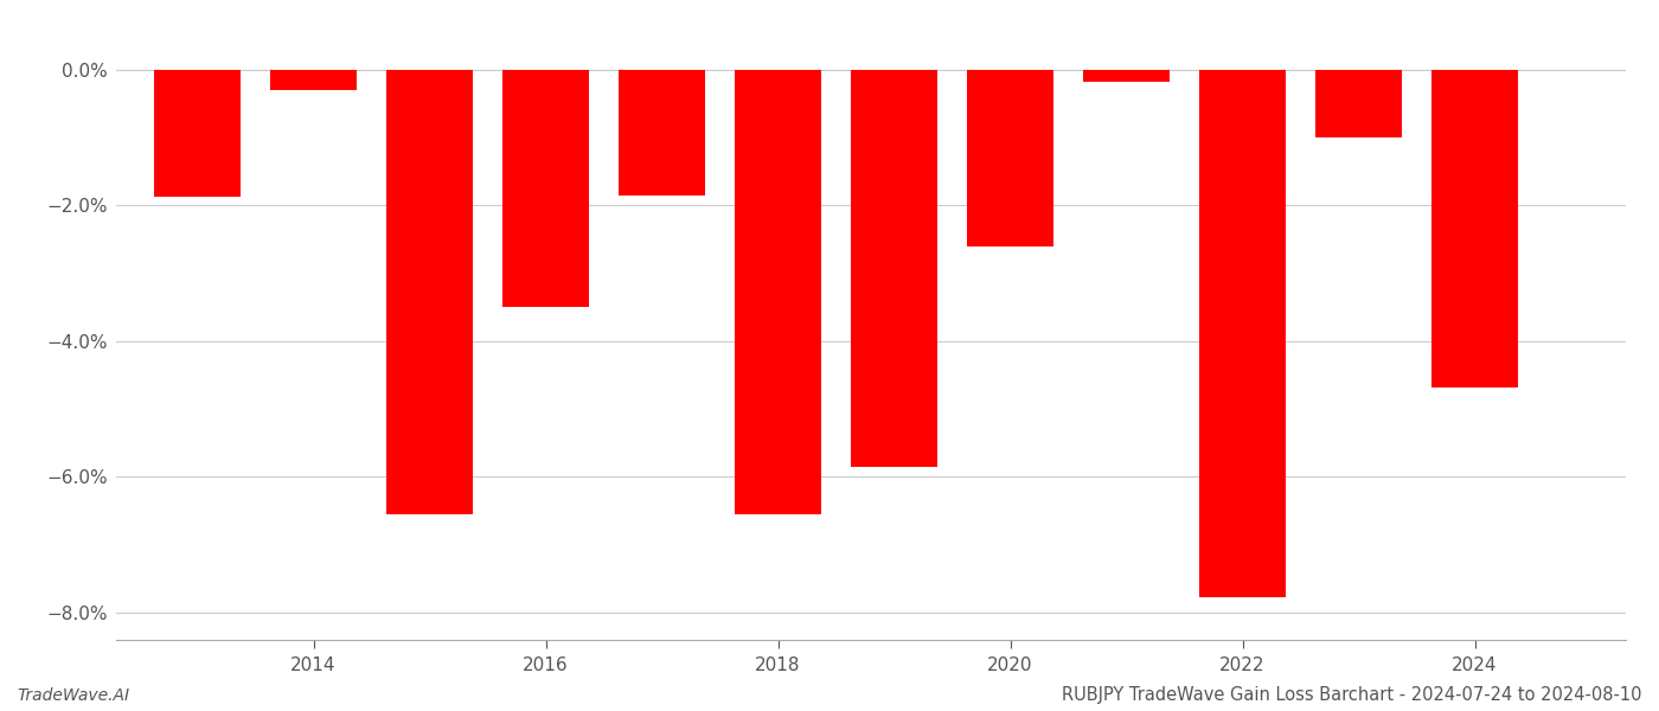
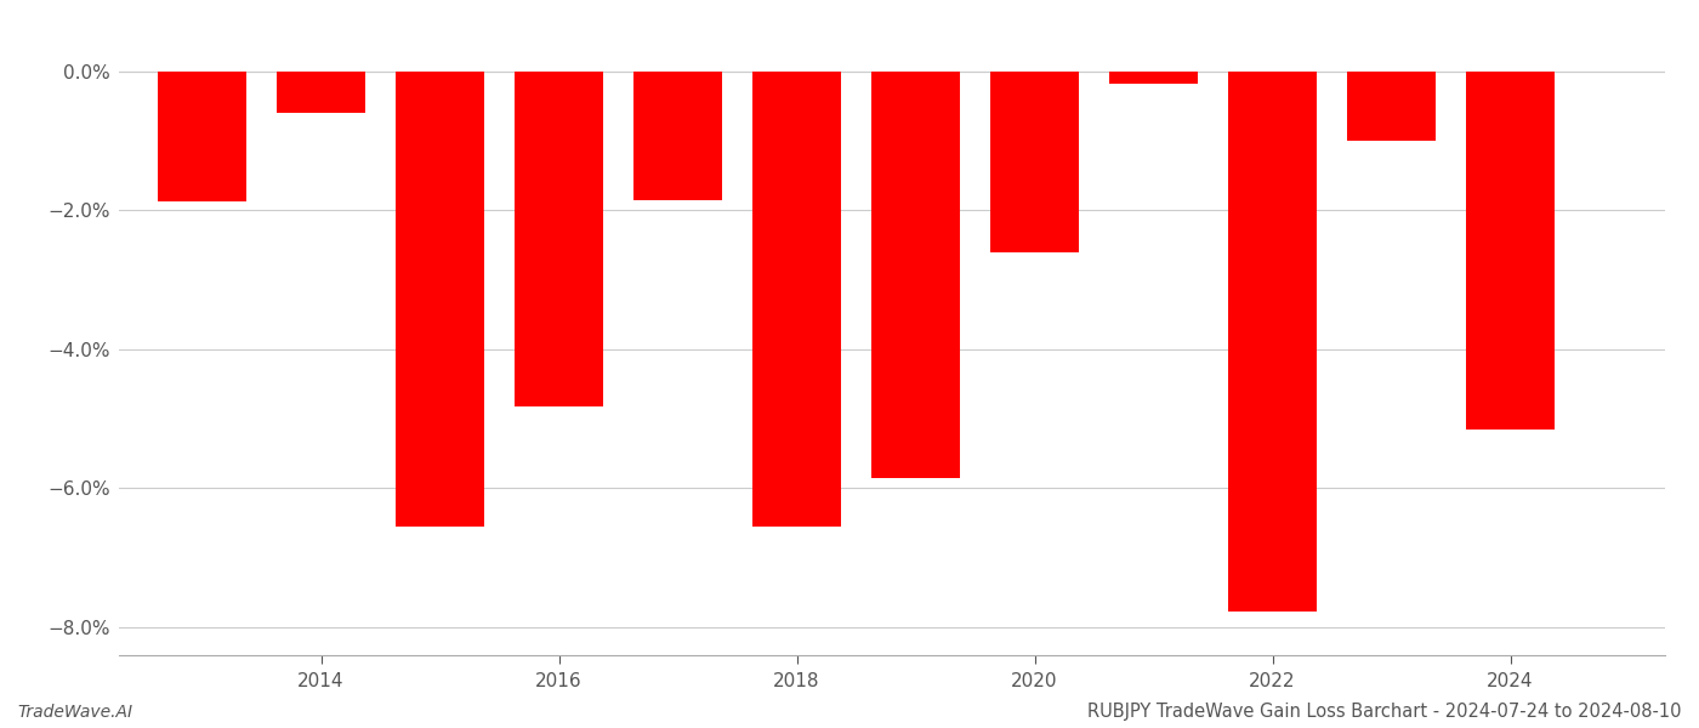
2014: -0.30% -> -0.60%
2016: -3.50% -> -4.82%
2024: -4.68% -> -5.16%
